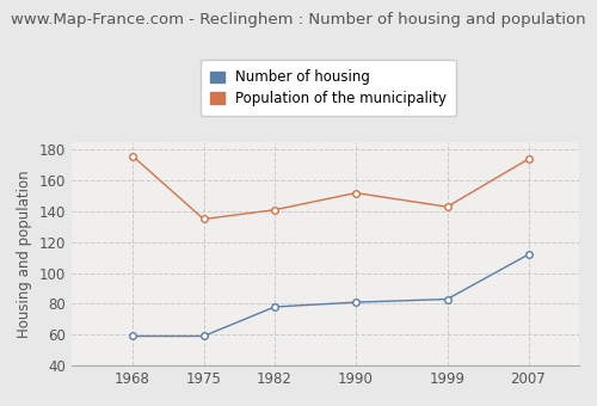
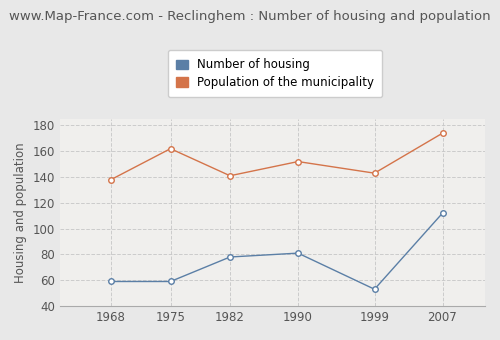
Population of the municipality/1968: 176 -> 138
Population of the municipality/1975: 135 -> 162
Number of housing/1999: 83 -> 53
